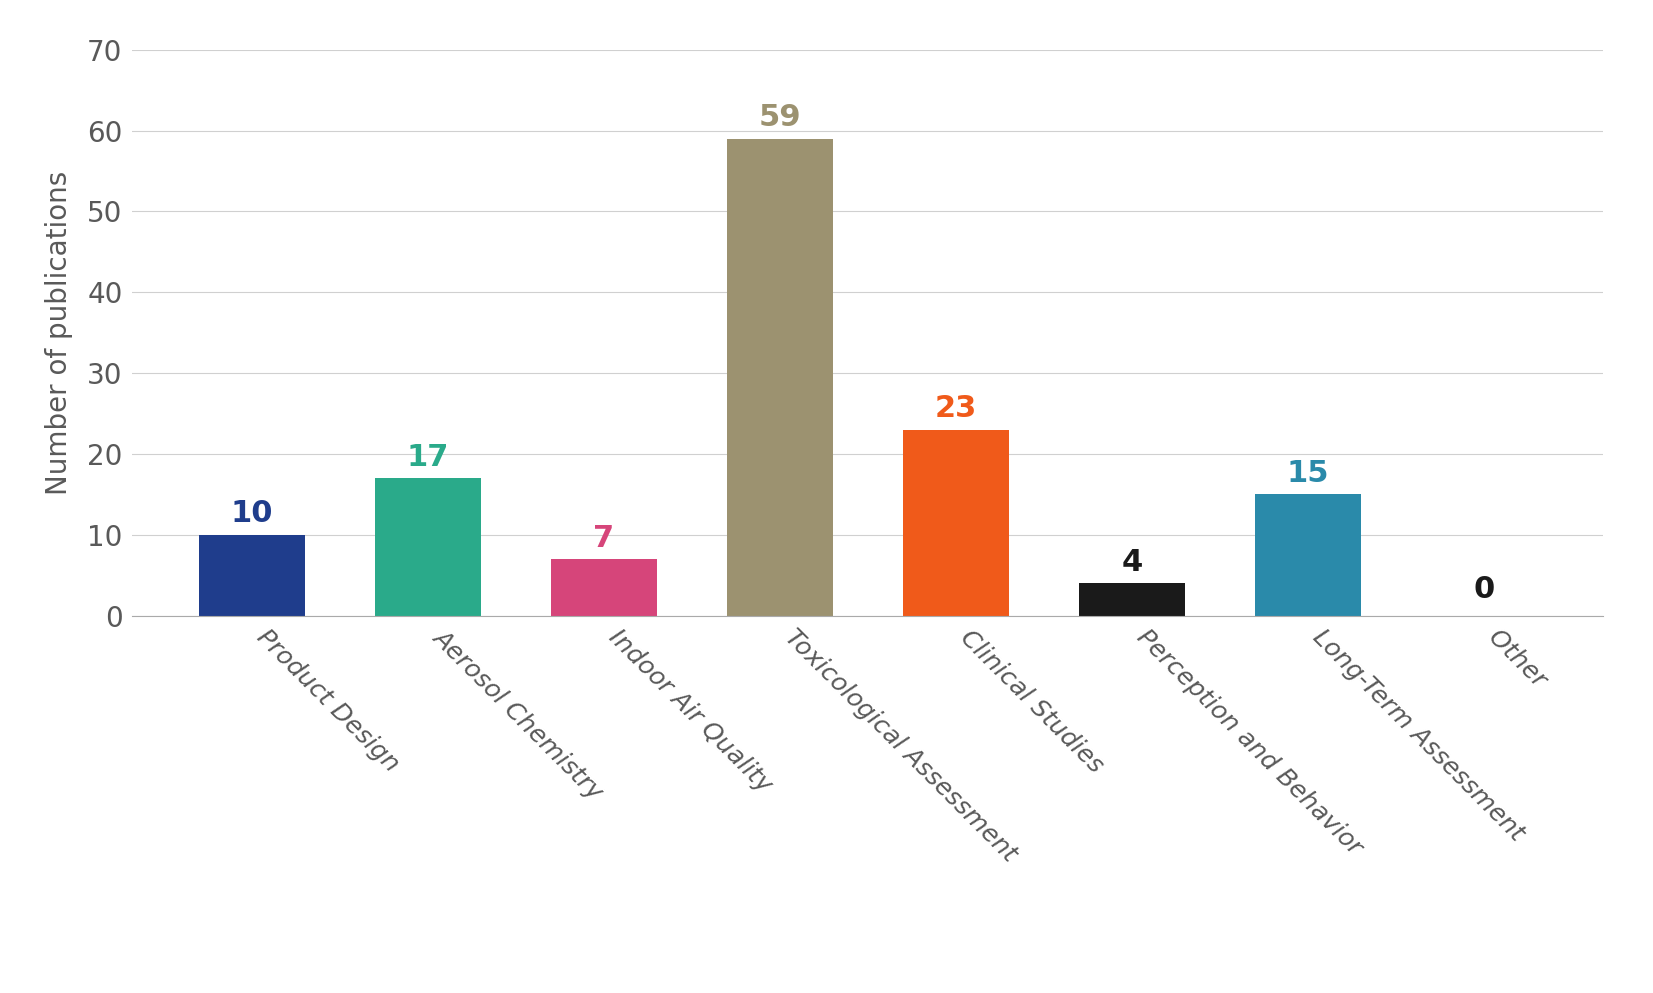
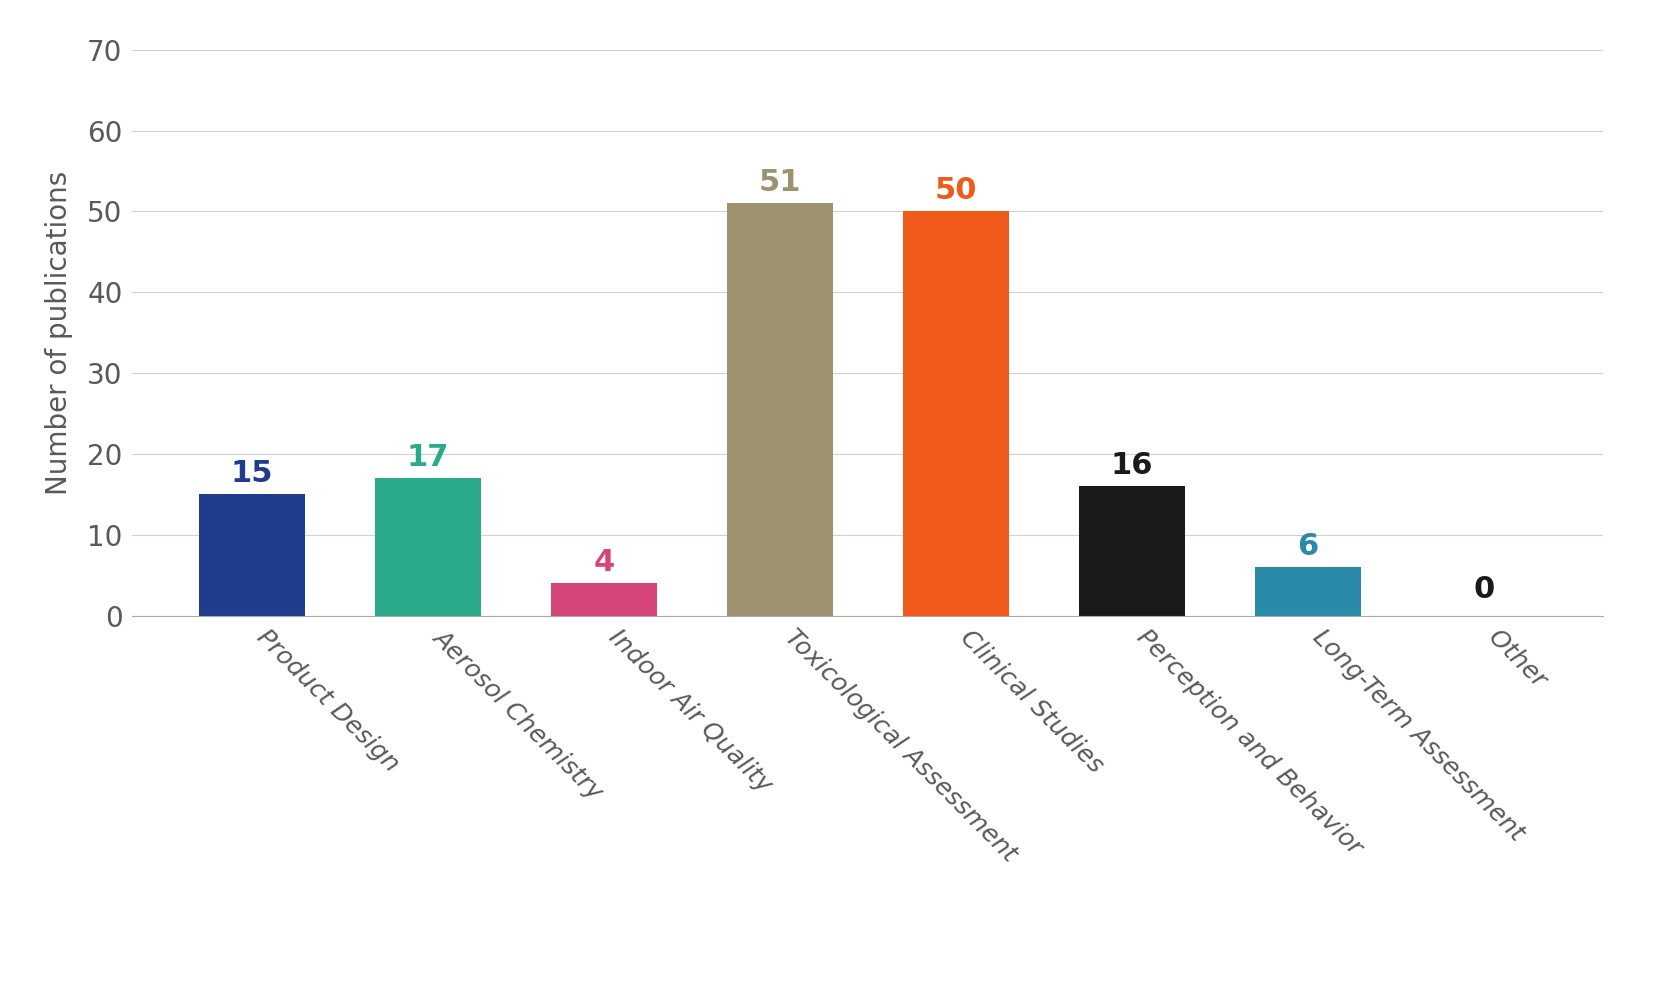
Product Design: 10 -> 15
Indoor Air Quality: 7 -> 4
Toxicological Assessment: 59 -> 51
Clinical Studies: 23 -> 50
Perception and Behavior: 4 -> 16
Long-Term Assessment: 15 -> 6
